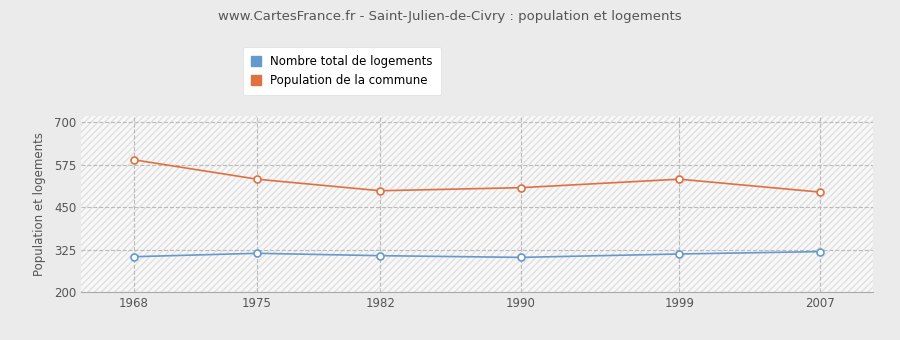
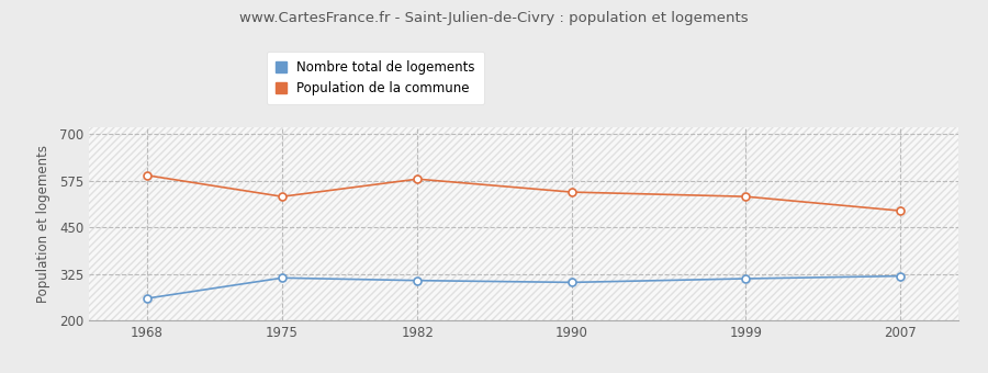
Nombre total de logements/1968: 305 -> 260
Population de la commune/1982: 499 -> 580
Population de la commune/1990: 508 -> 545
